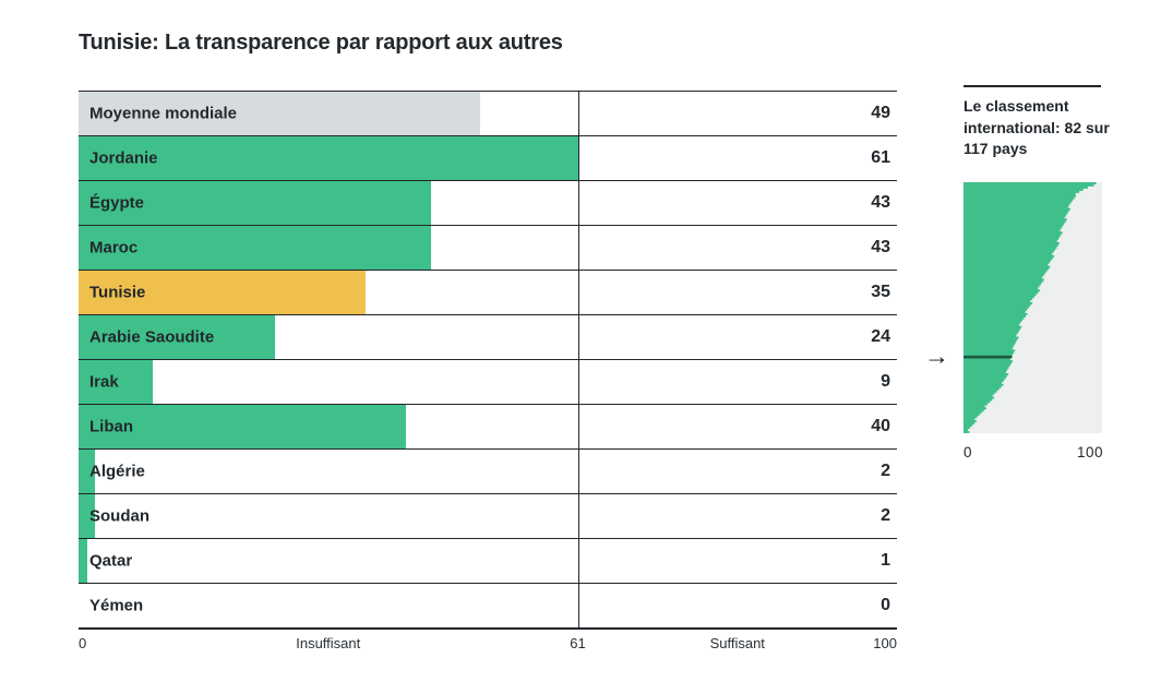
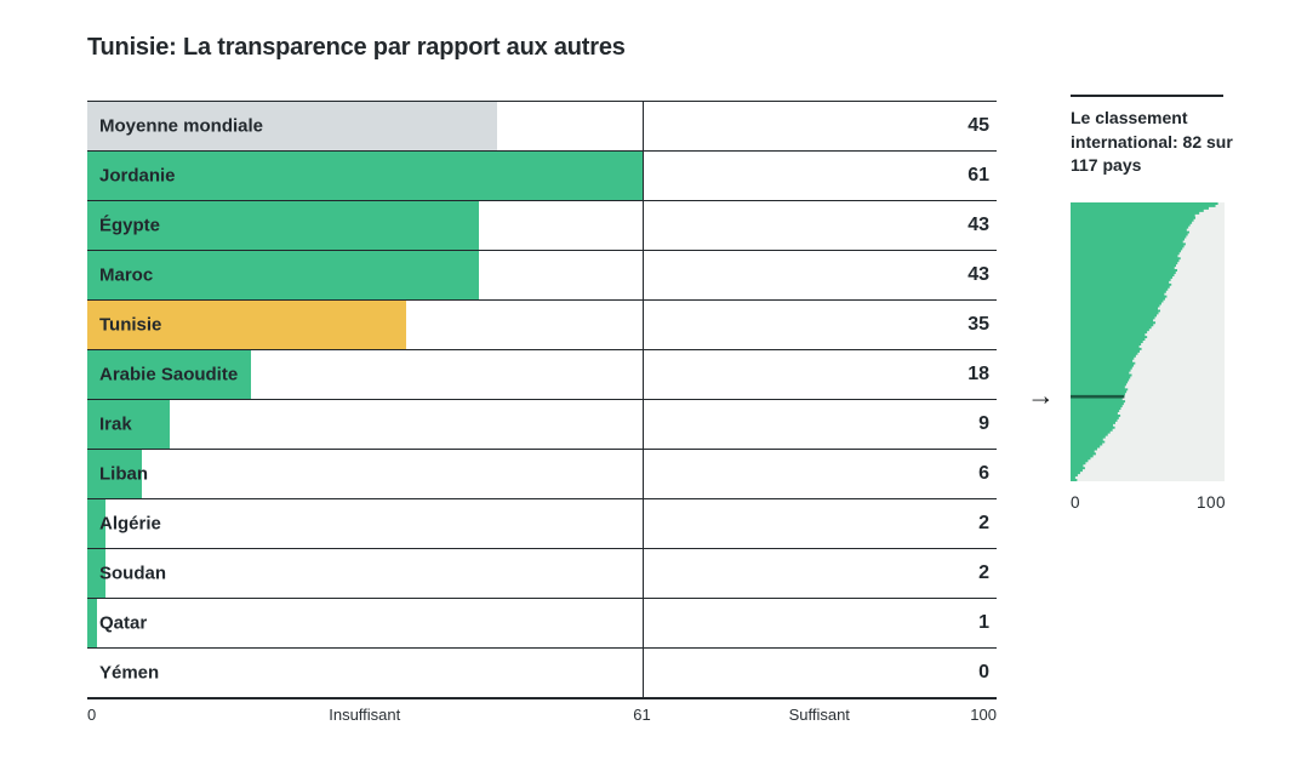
Tunisie: La transparence par rapport aux autres/Moyenne mondiale: 49 -> 45
Tunisie: La transparence par rapport aux autres/Arabie Saoudite: 24 -> 18
Tunisie: La transparence par rapport aux autres/Liban: 40 -> 6
